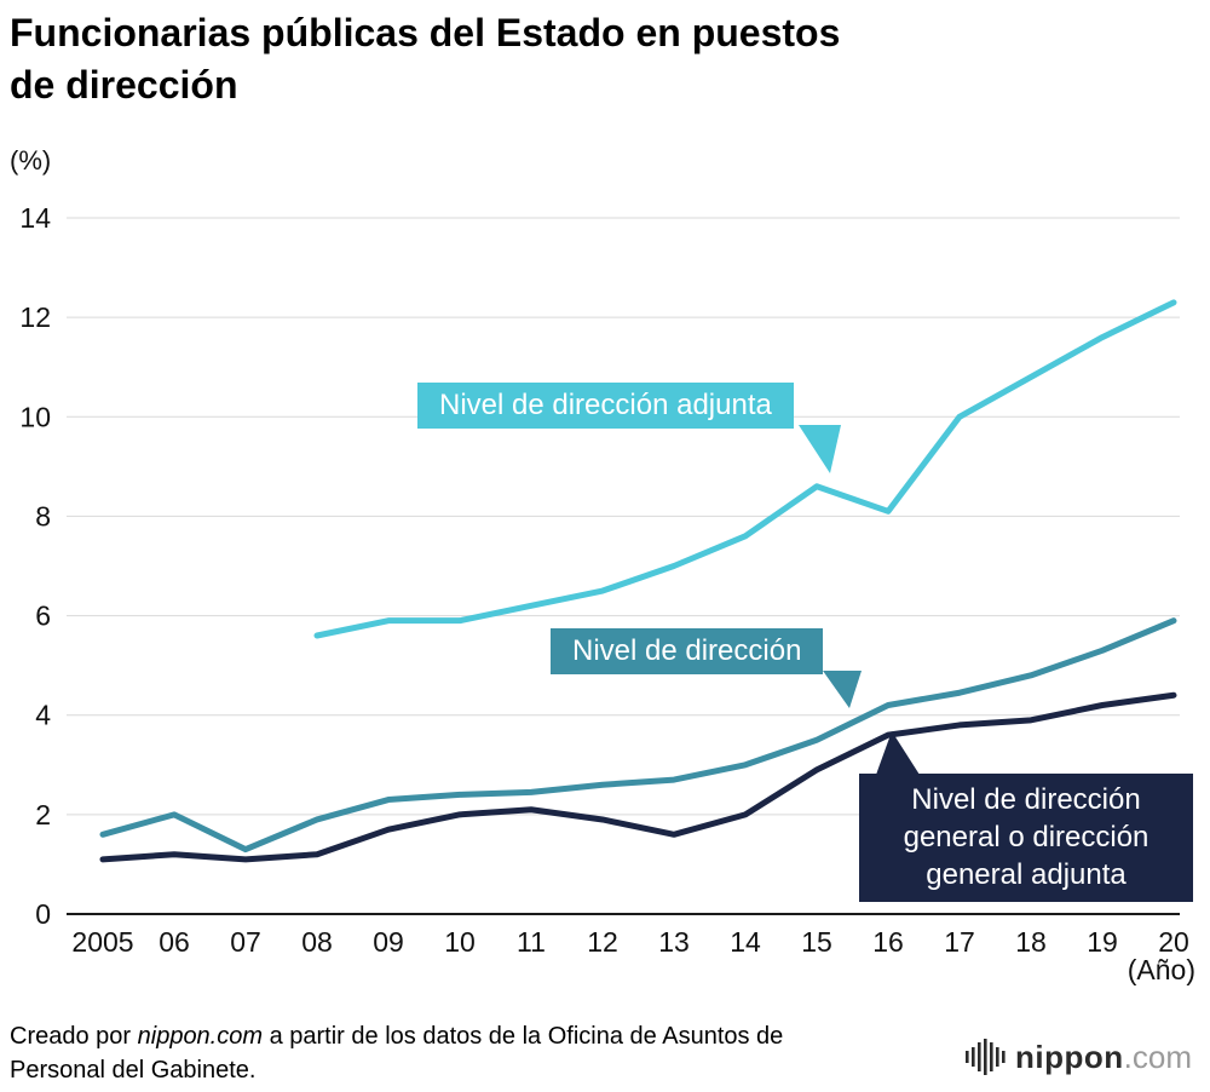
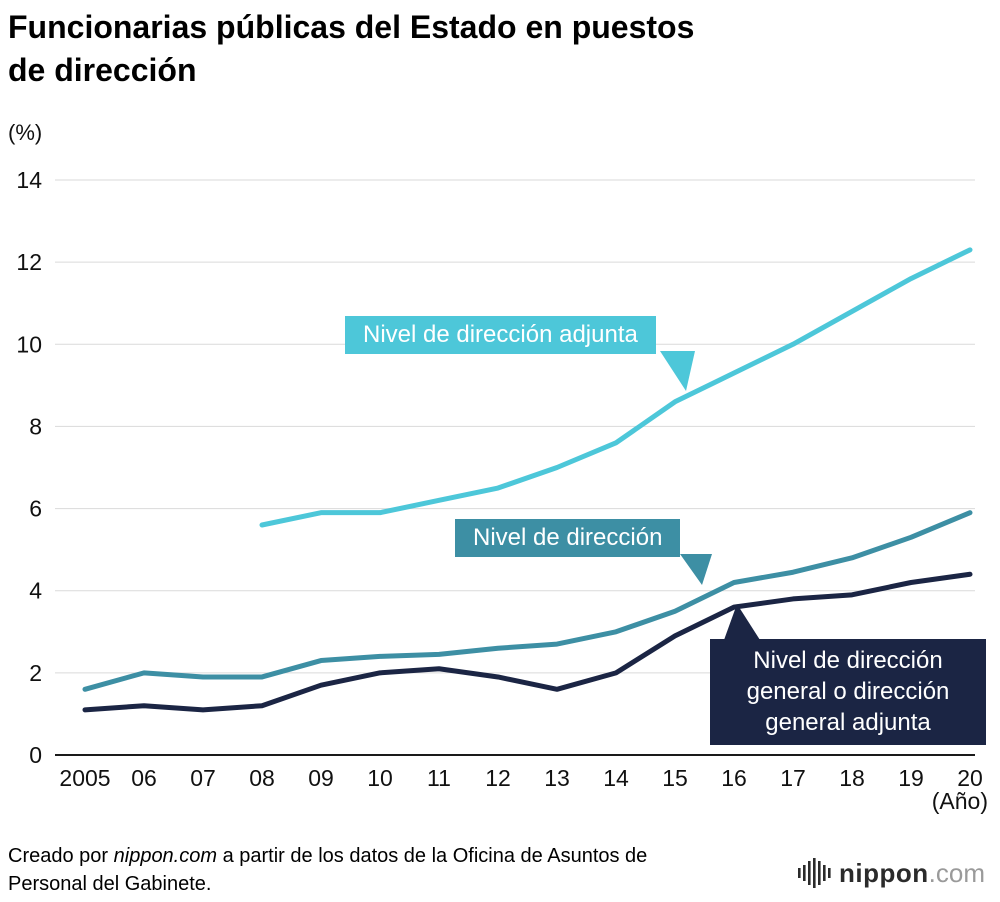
Nivel de dirección/07: 1.3 -> 1.9
Nivel de dirección adjunta/16: 8.1 -> 9.3
